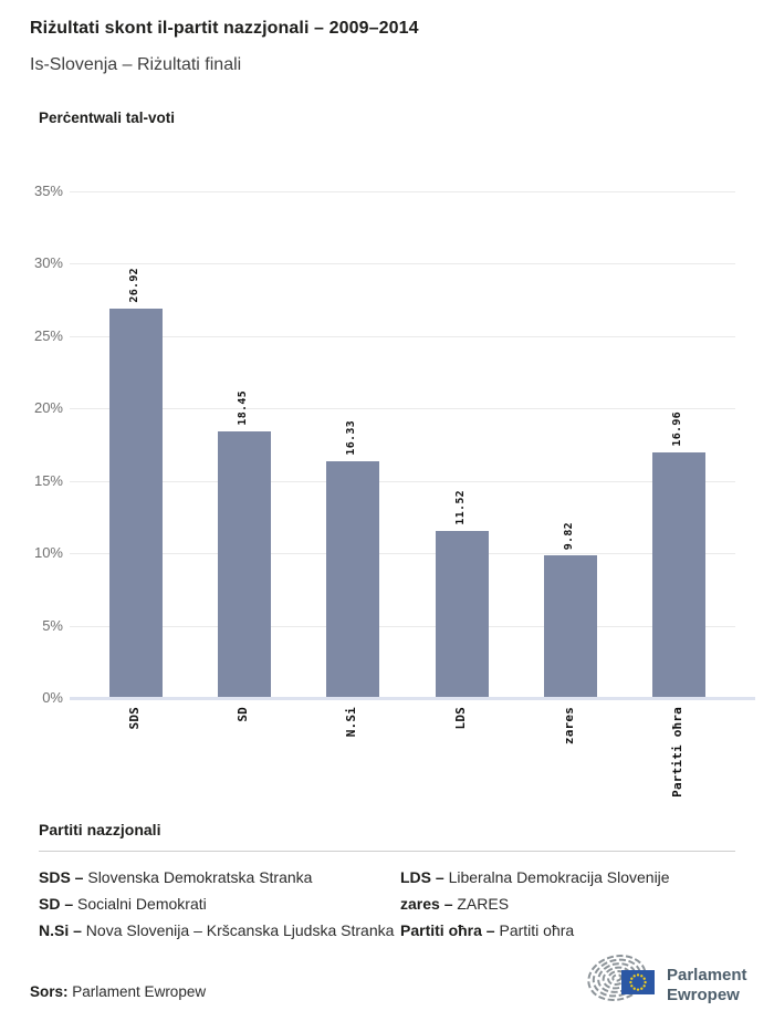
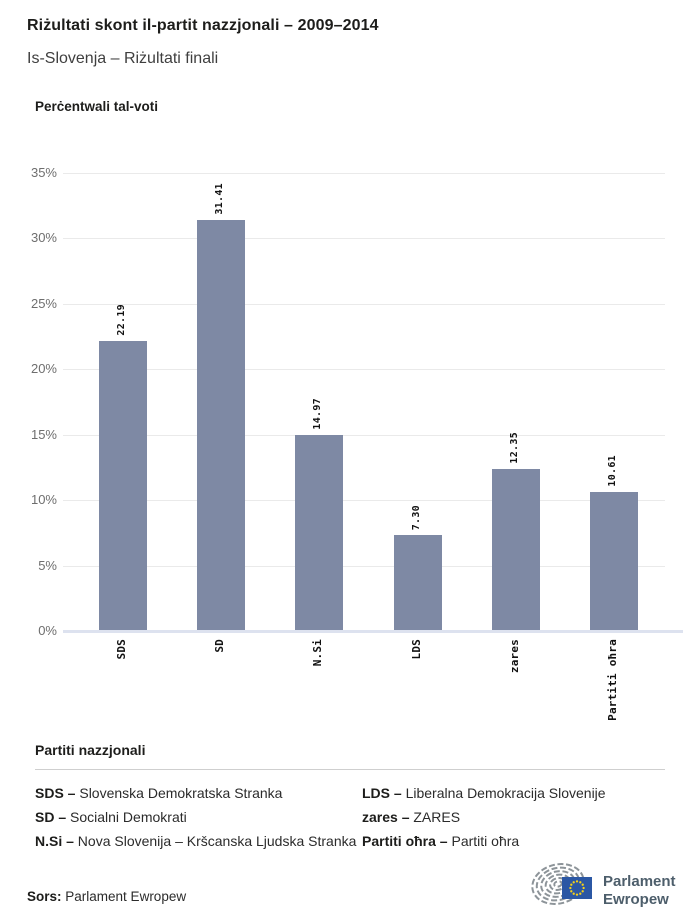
SDS: 26.92 -> 22.19
SD: 18.45 -> 31.41
N.Si: 16.33 -> 14.97
LDS: 11.52 -> 7.30
zares: 9.82 -> 12.35
Partiti oħra: 16.96 -> 10.61
